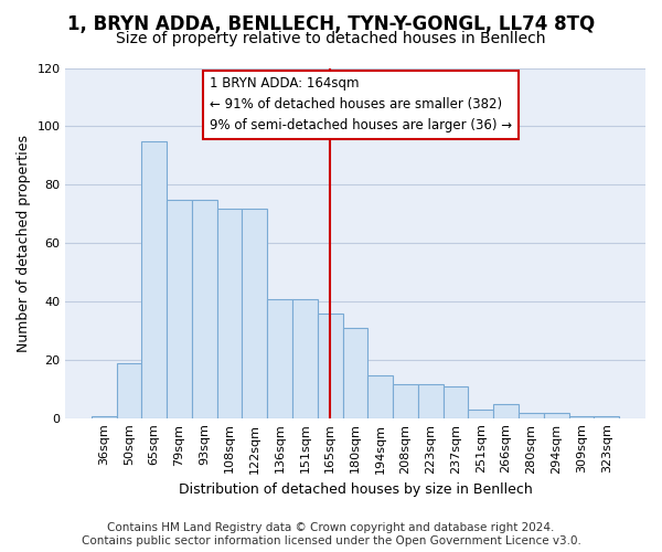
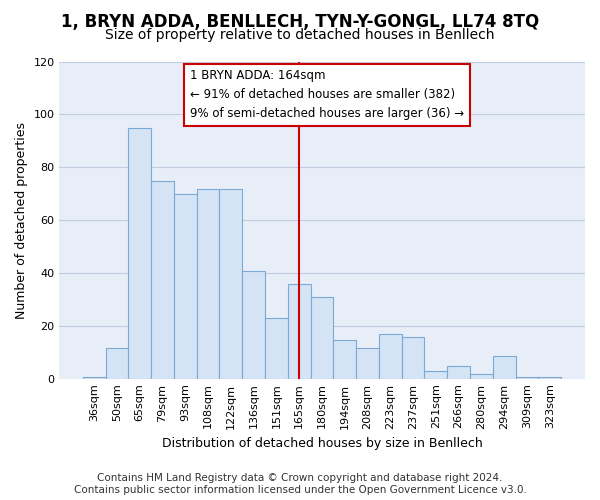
50sqm: 19 -> 12
93sqm: 75 -> 70
151sqm: 41 -> 23
223sqm: 12 -> 17
237sqm: 11 -> 16
294sqm: 2 -> 9
